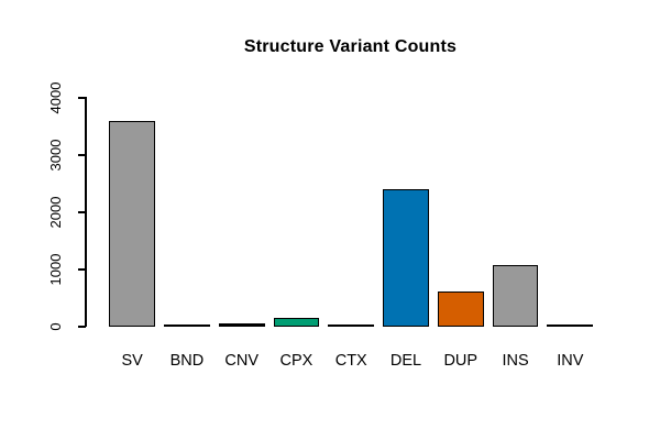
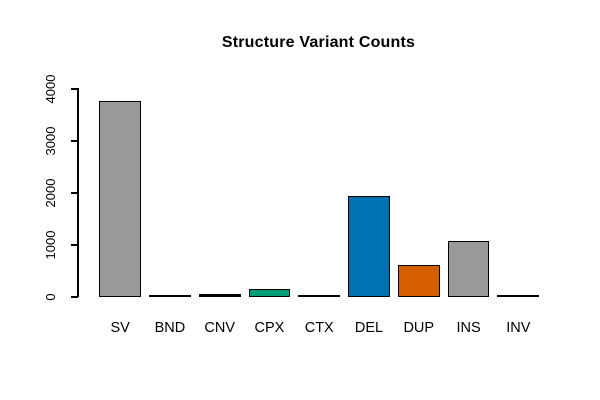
SV: 3600 -> 3800
DEL: 2400 -> 2000
